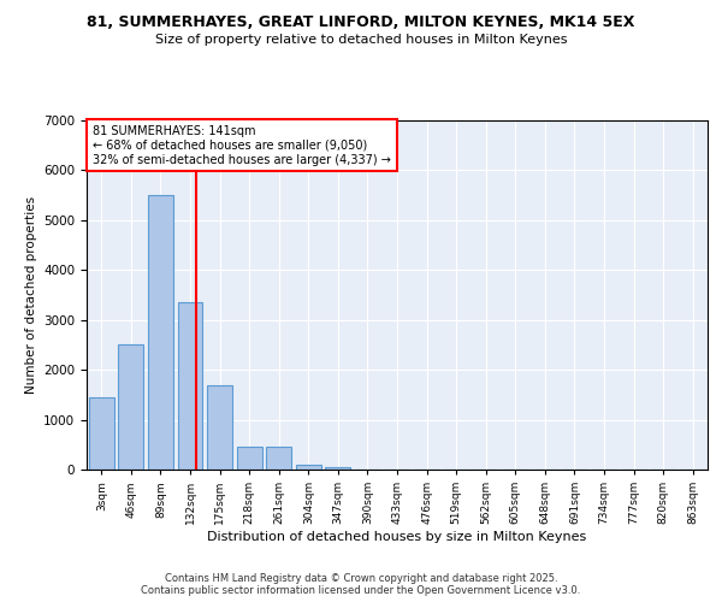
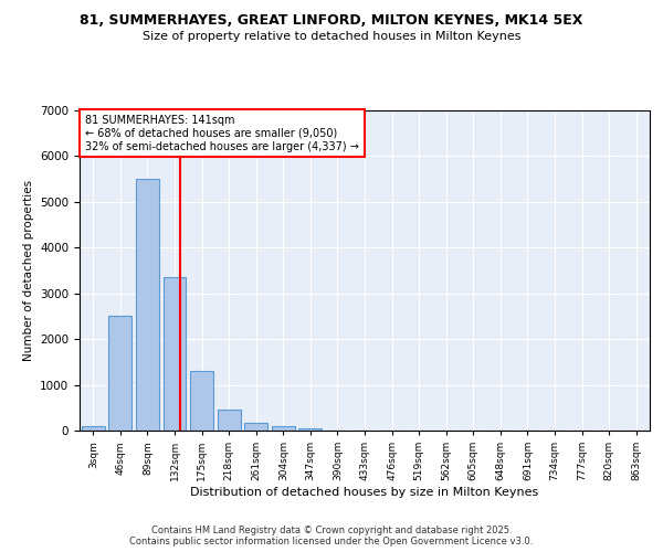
3sqm: 1450 -> 100
175sqm: 1700 -> 1300
261sqm: 450 -> 180
